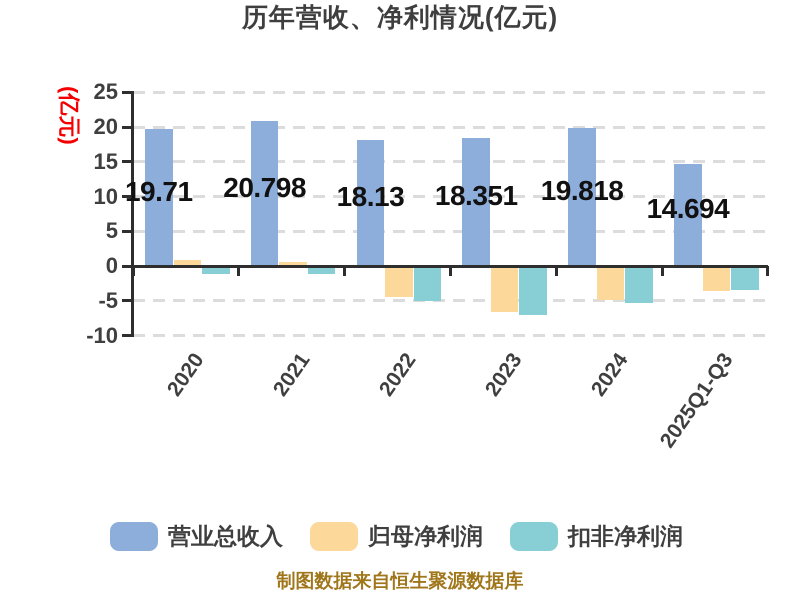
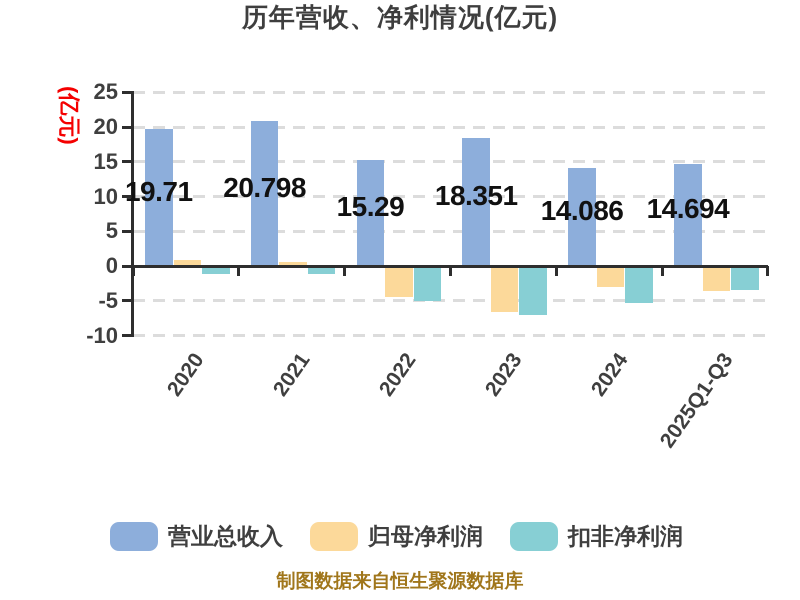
营业总收入/2022: 18.13 -> 15.29
营业总收入/2024: 19.818 -> 14.086
归母净利润/2024: -5 -> -3
